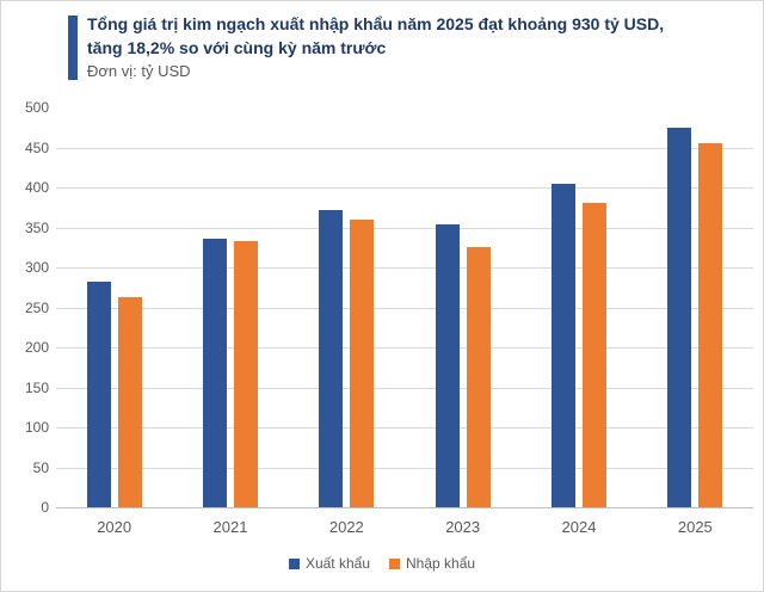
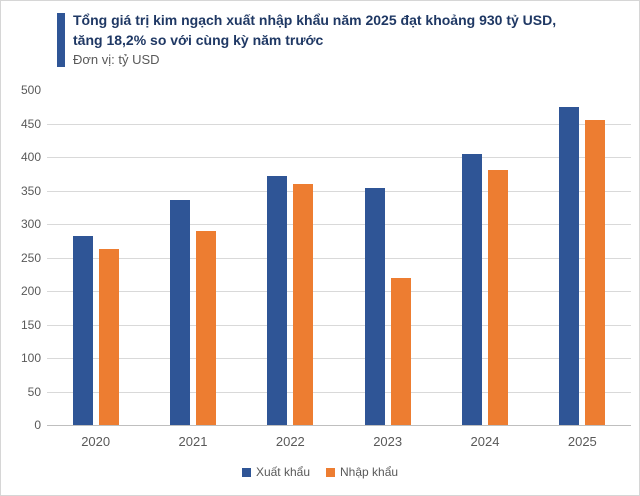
Nhập khẩu/2021: 330 -> 290
Nhập khẩu/2023: 330 -> 220
